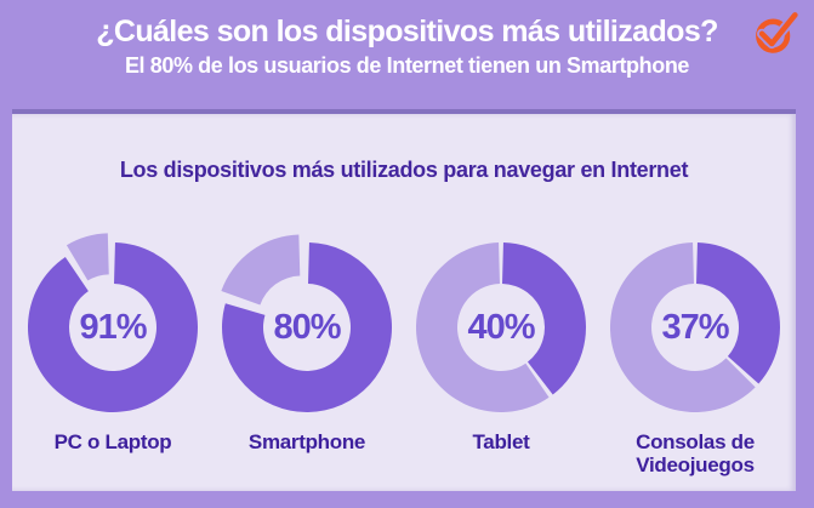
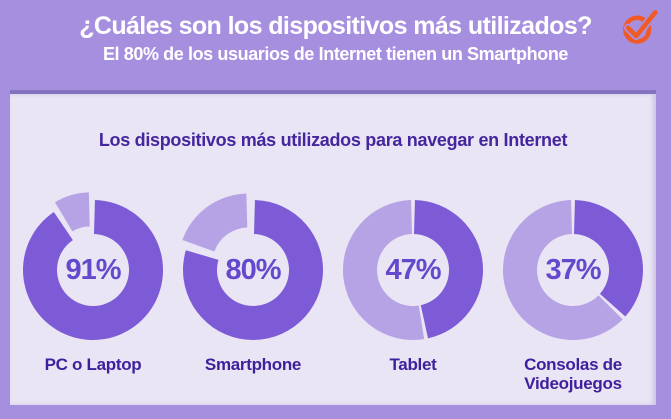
Tablet: 40% -> 47%
